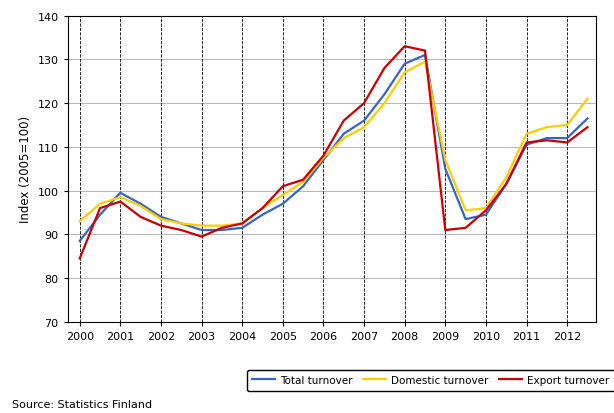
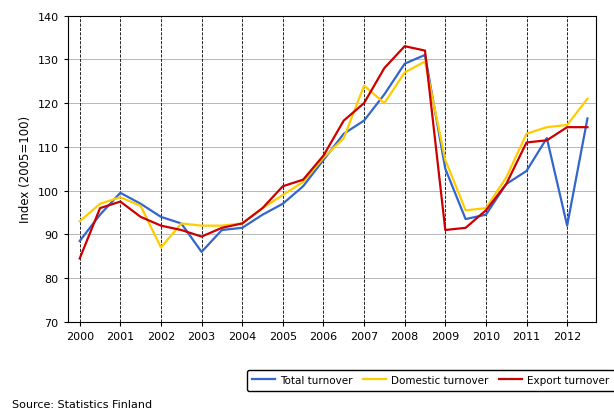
Domestic turnover/2002: 93.5 -> 87.0
Total turnover/2003: 91.0 -> 86.0
Domestic turnover/2007: 114.5 -> 124.0
Total turnover/2011: 110.5 -> 104.5
Total turnover/2012: 112.0 -> 92.0
Export turnover/2012: 111.0 -> 114.5
